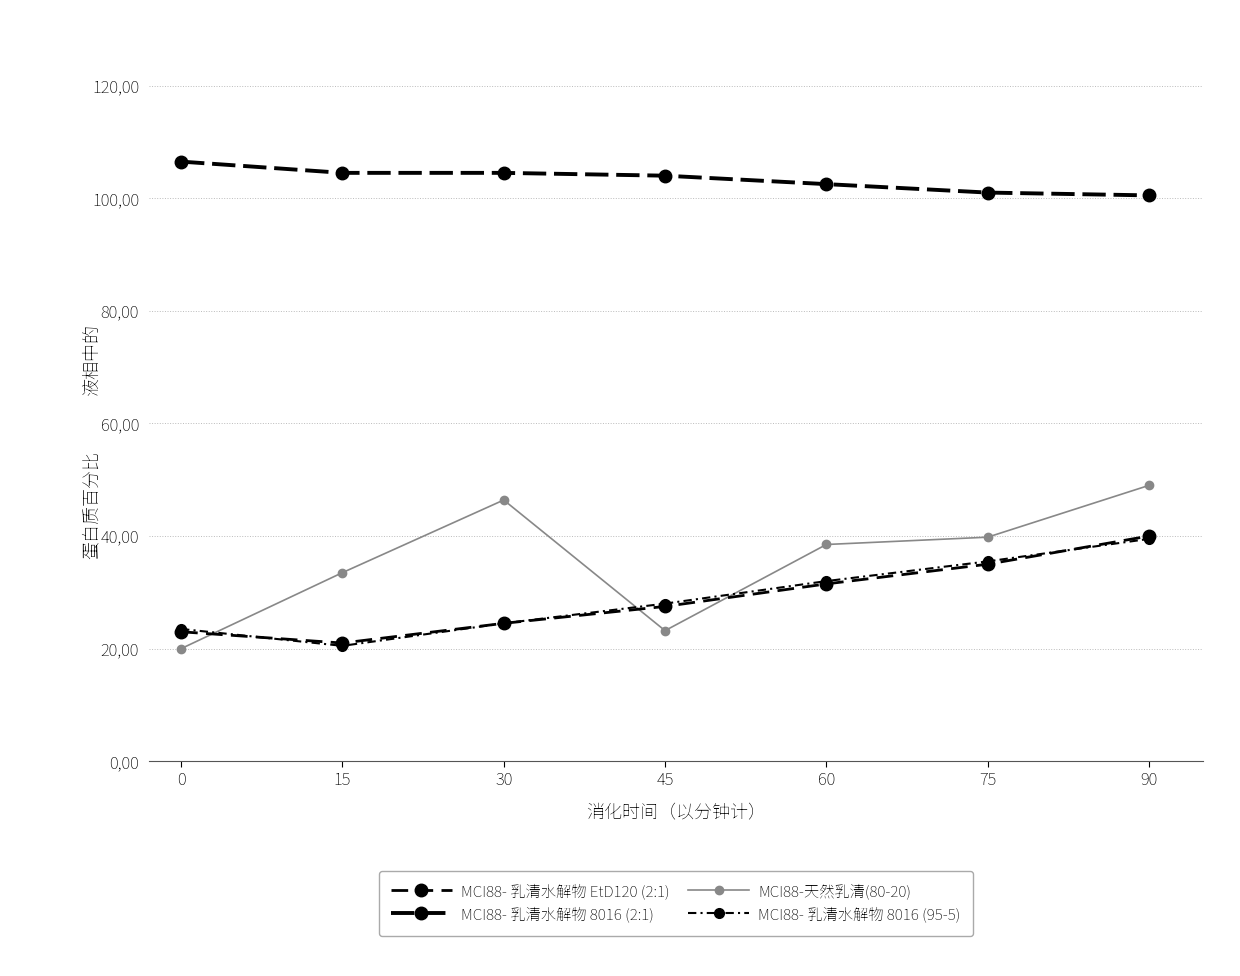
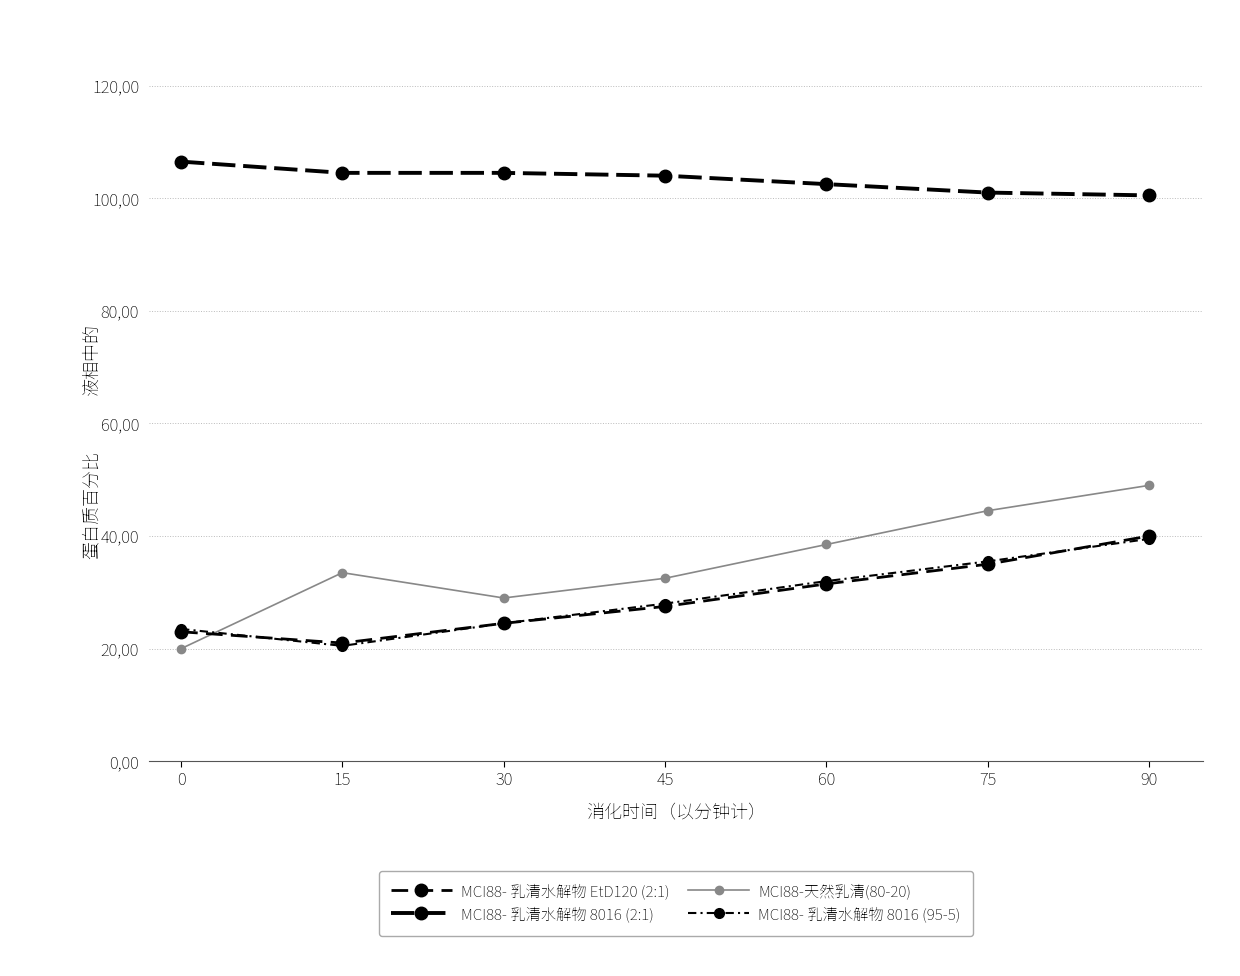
MCI88-天然乳清(80-20)/30: 46,4 -> 29,0
MCI88-天然乳清(80-20)/45: 23,2 -> 32,5
MCI88-天然乳清(80-20)/75: 39,8 -> 44,5
